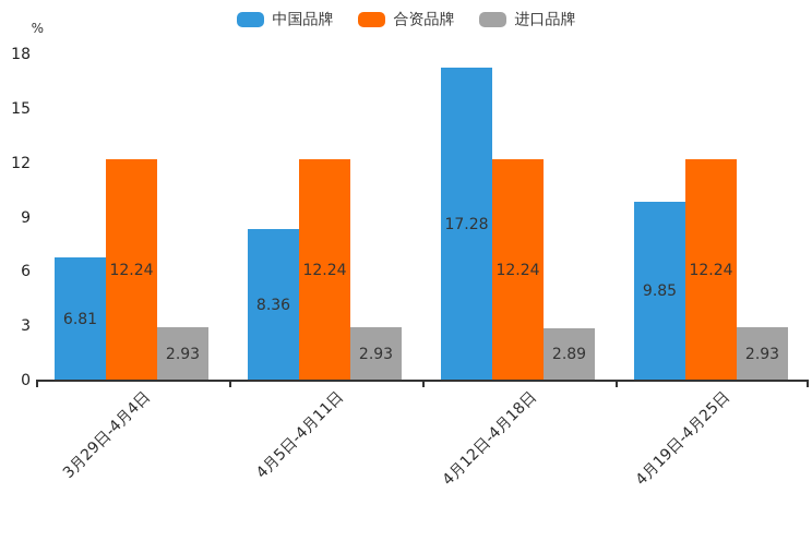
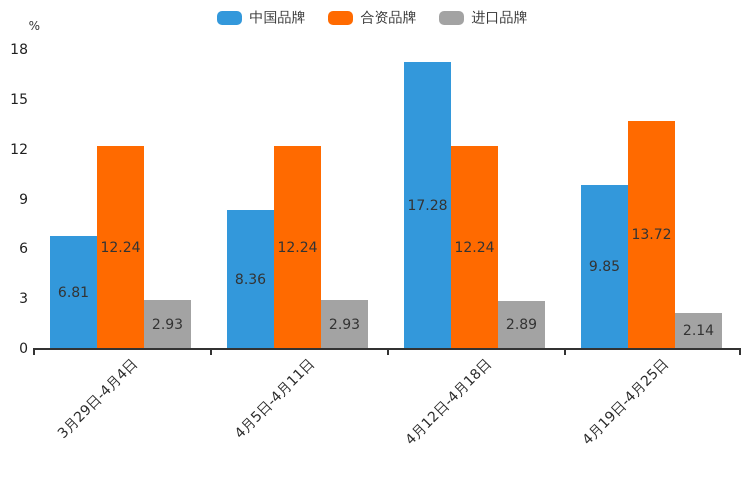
合资品牌/4月19日-4月25日: 12.24 -> 13.72
进口品牌/4月19日-4月25日: 2.93 -> 2.14
